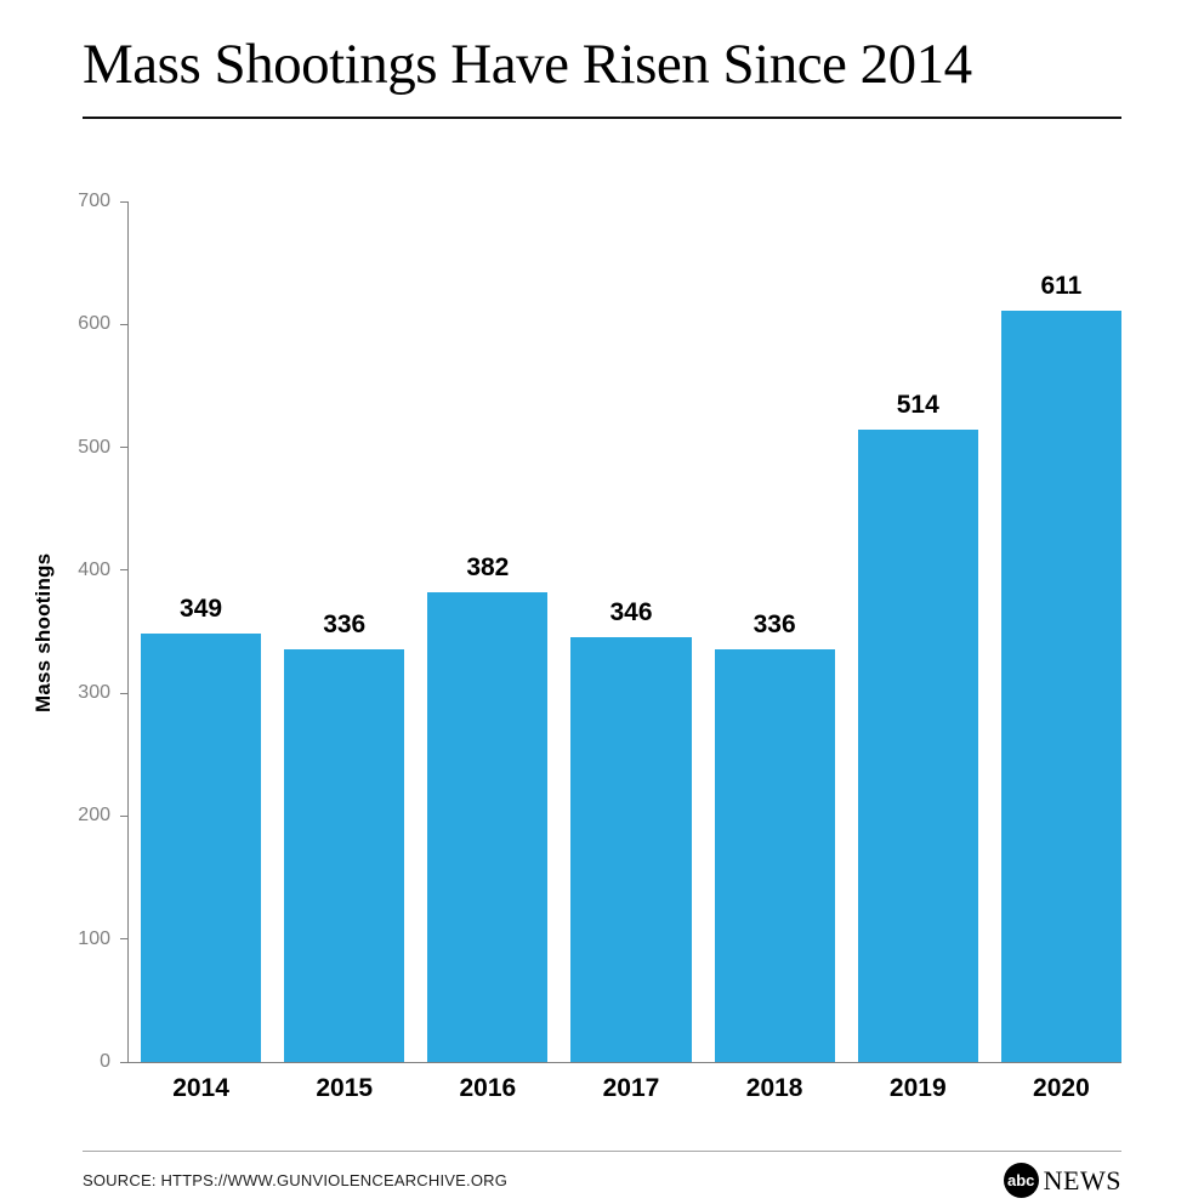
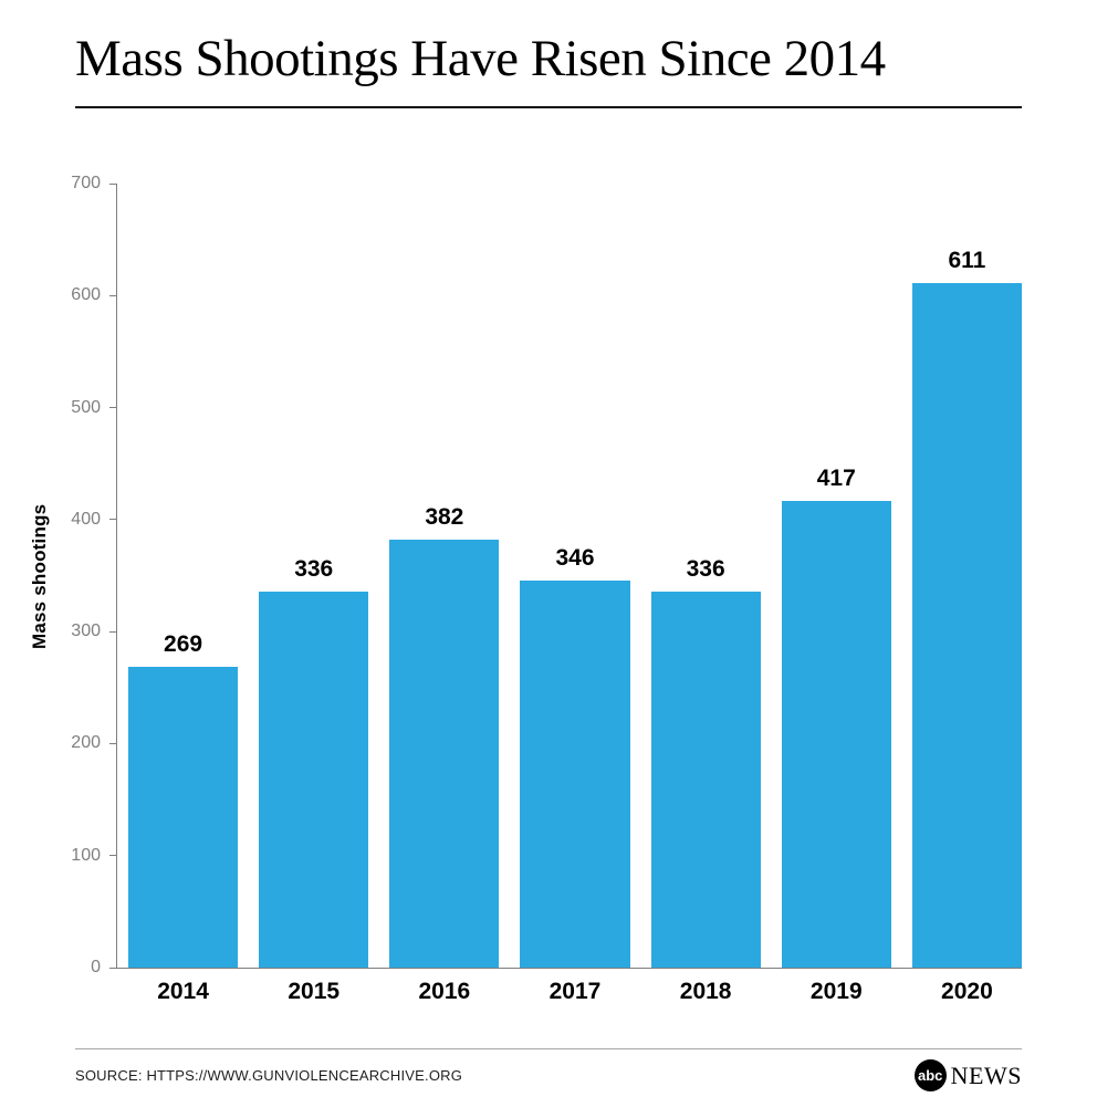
2014: 349 -> 269
2019: 514 -> 417
